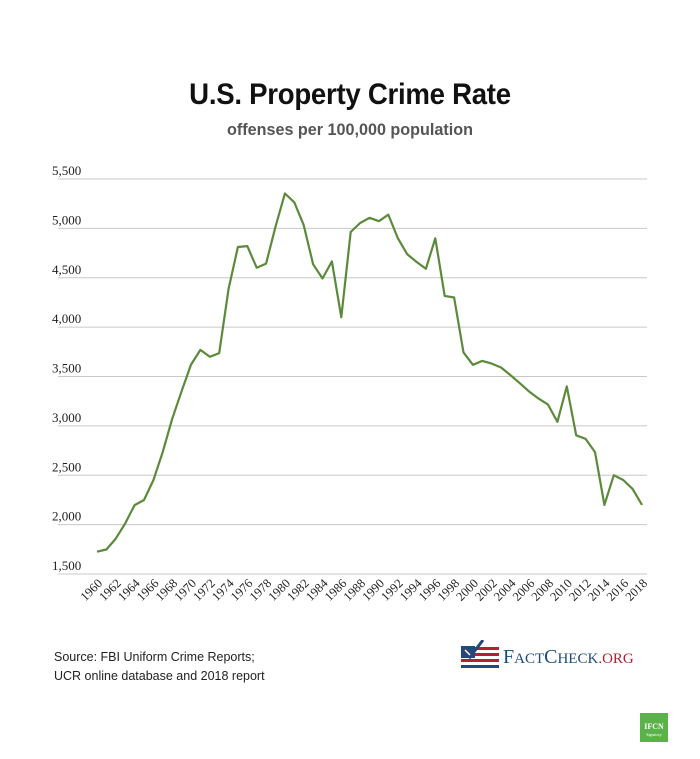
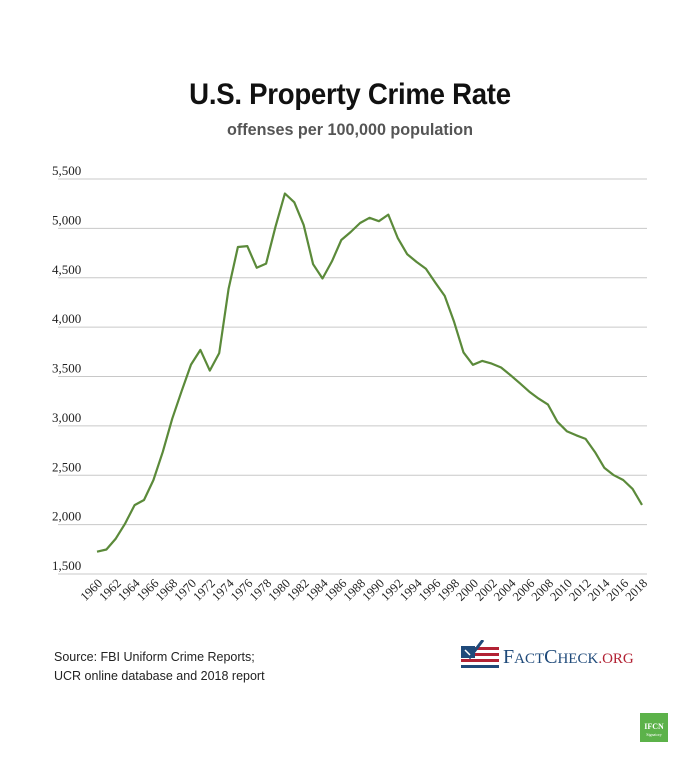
1972: 3700 -> 3600
1986: 4100 -> 4900
1996: 4900 -> 4500
1998: 4300 -> 4100
2010: 3400 -> 2900
2014: 2200 -> 2600
